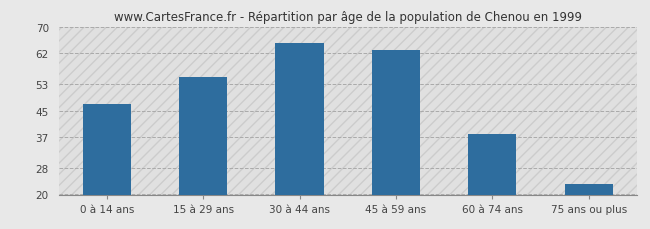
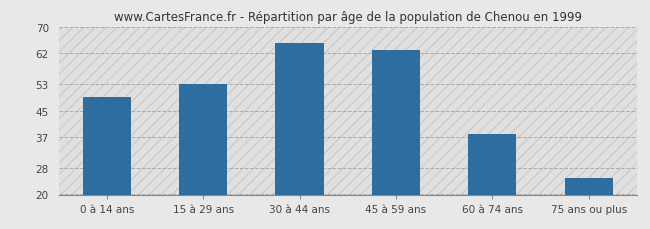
0 à 14 ans: 47 -> 49
15 à 29 ans: 55 -> 53
75 ans ou plus: 23 -> 25
